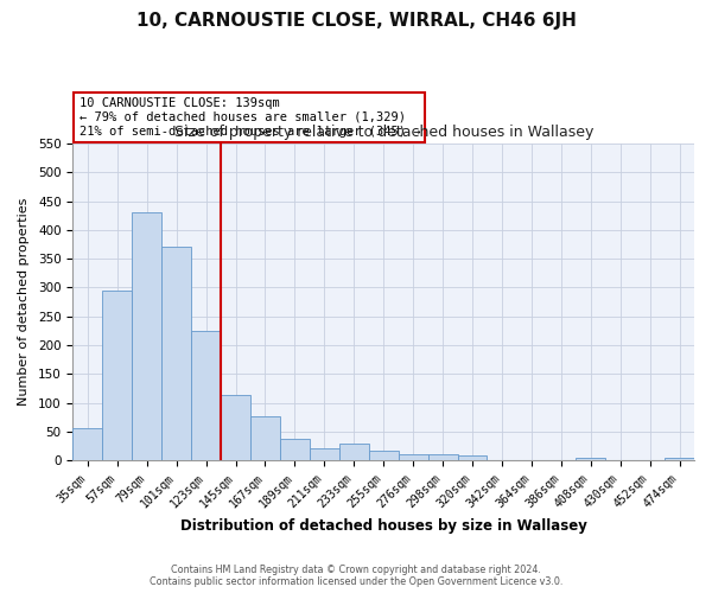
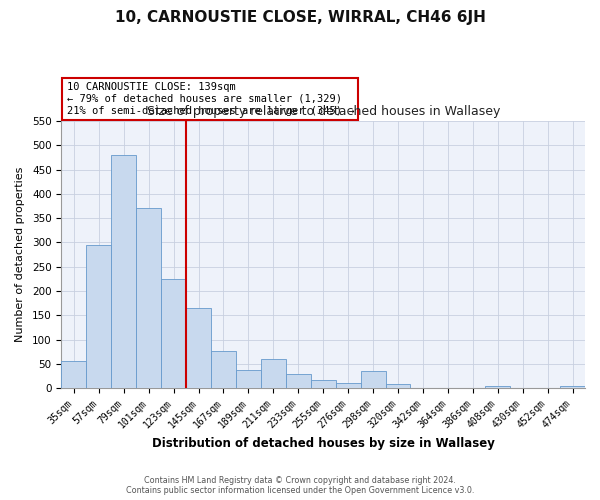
79sqm: 430 -> 480
145sqm: 113 -> 165
211sqm: 22 -> 60
298sqm: 12 -> 35
